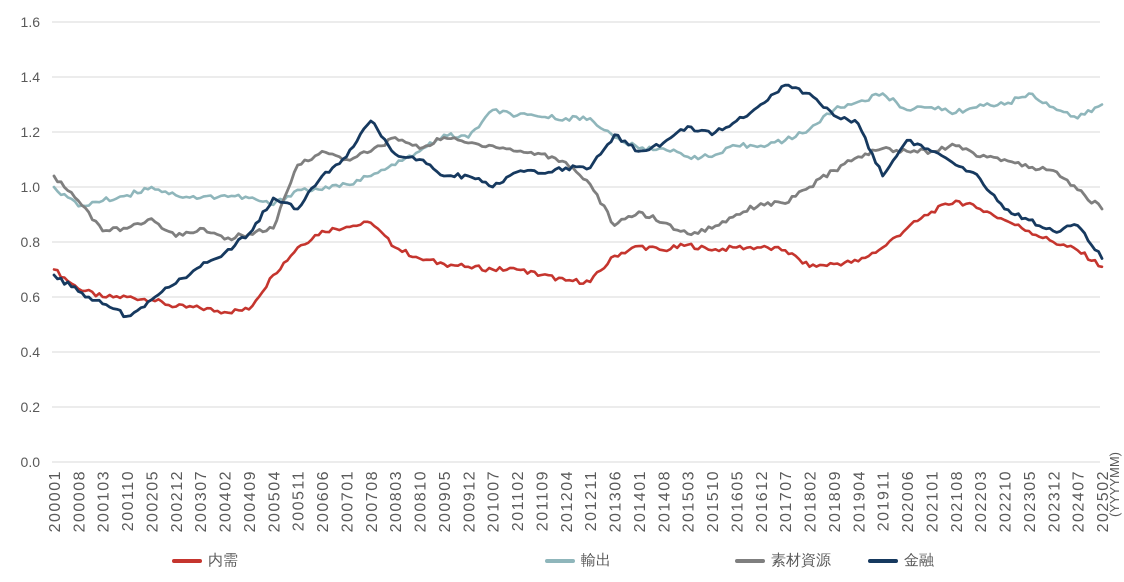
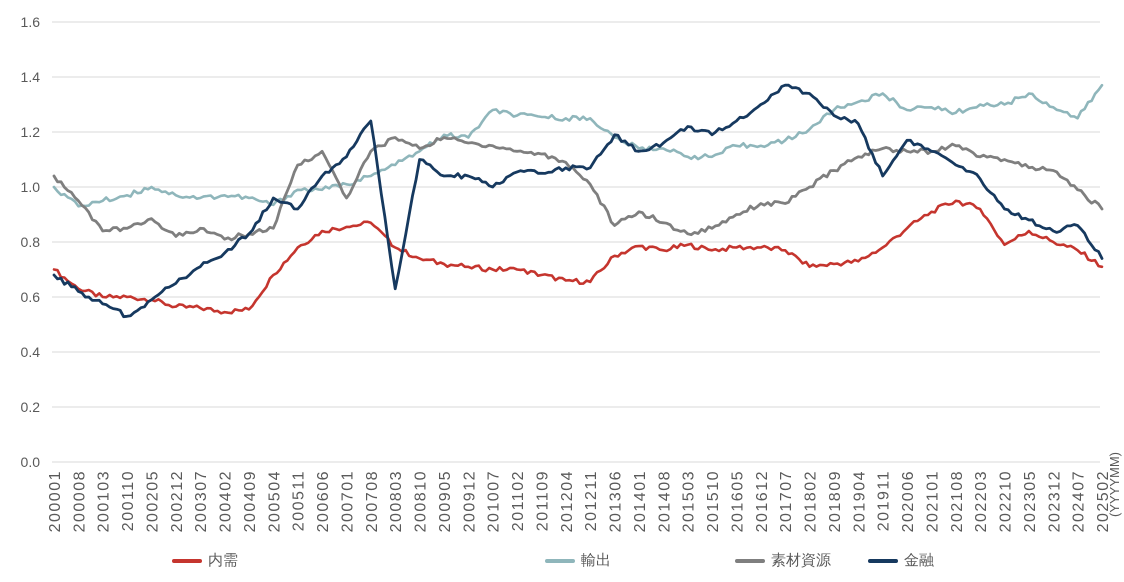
素材資源/200701: 1.10 -> 0.96
金融/200803: 1.12 -> 0.63
内需/202210: 0.88 -> 0.79
輸出/202502: 1.30 -> 1.37
